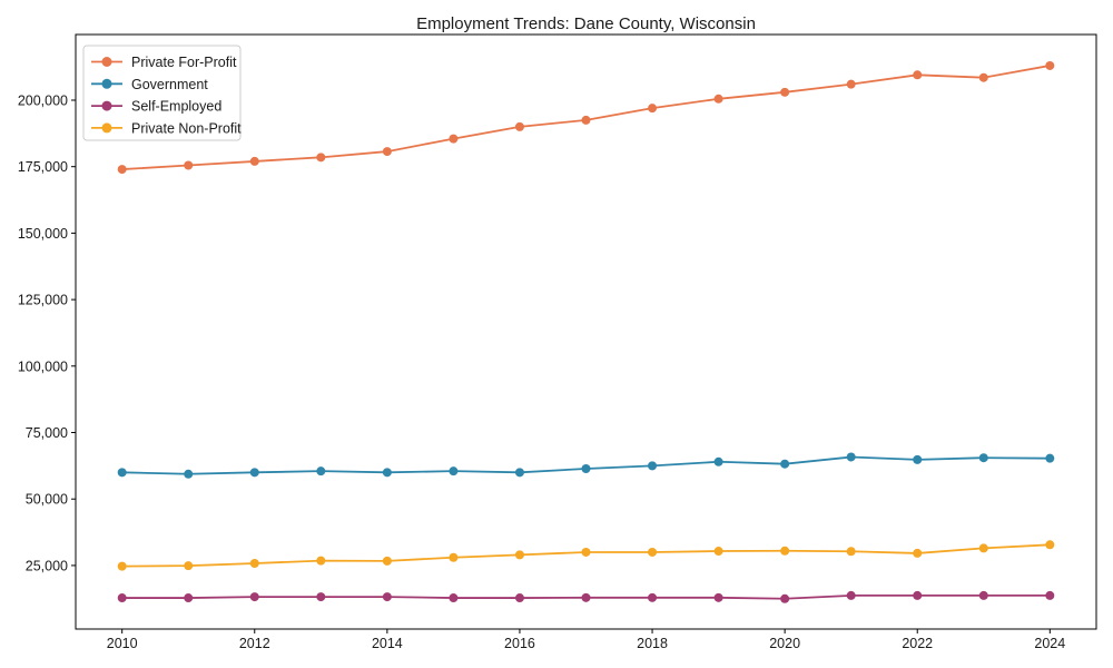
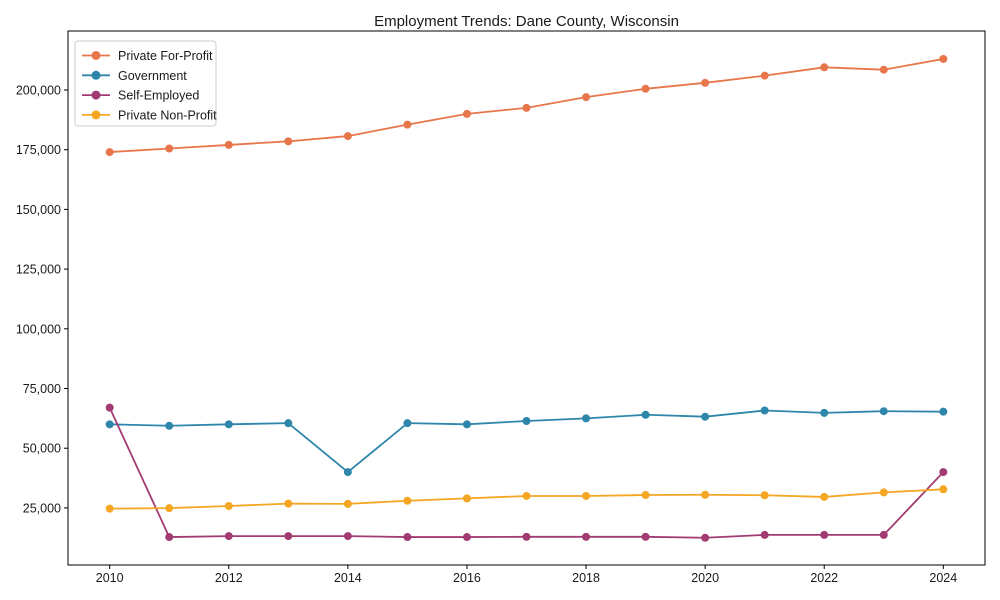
Self-Employed/2010: 13000 -> 67000
Government/2014: 60000 -> 40000
Self-Employed/2024: 14000 -> 40000
